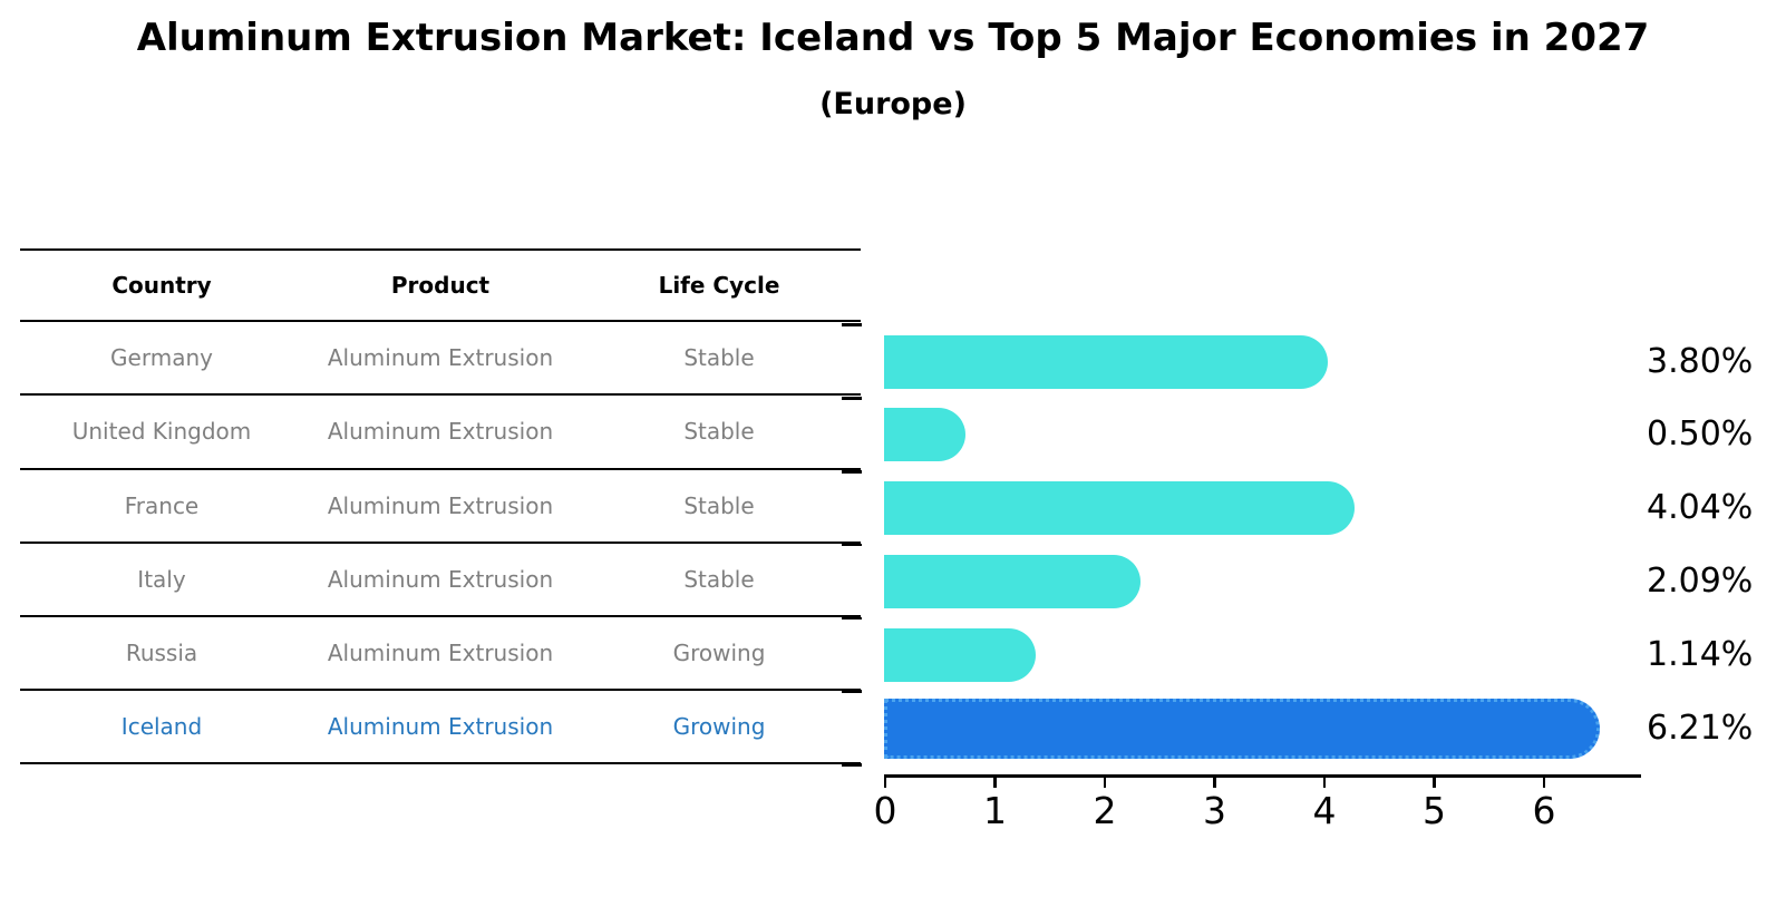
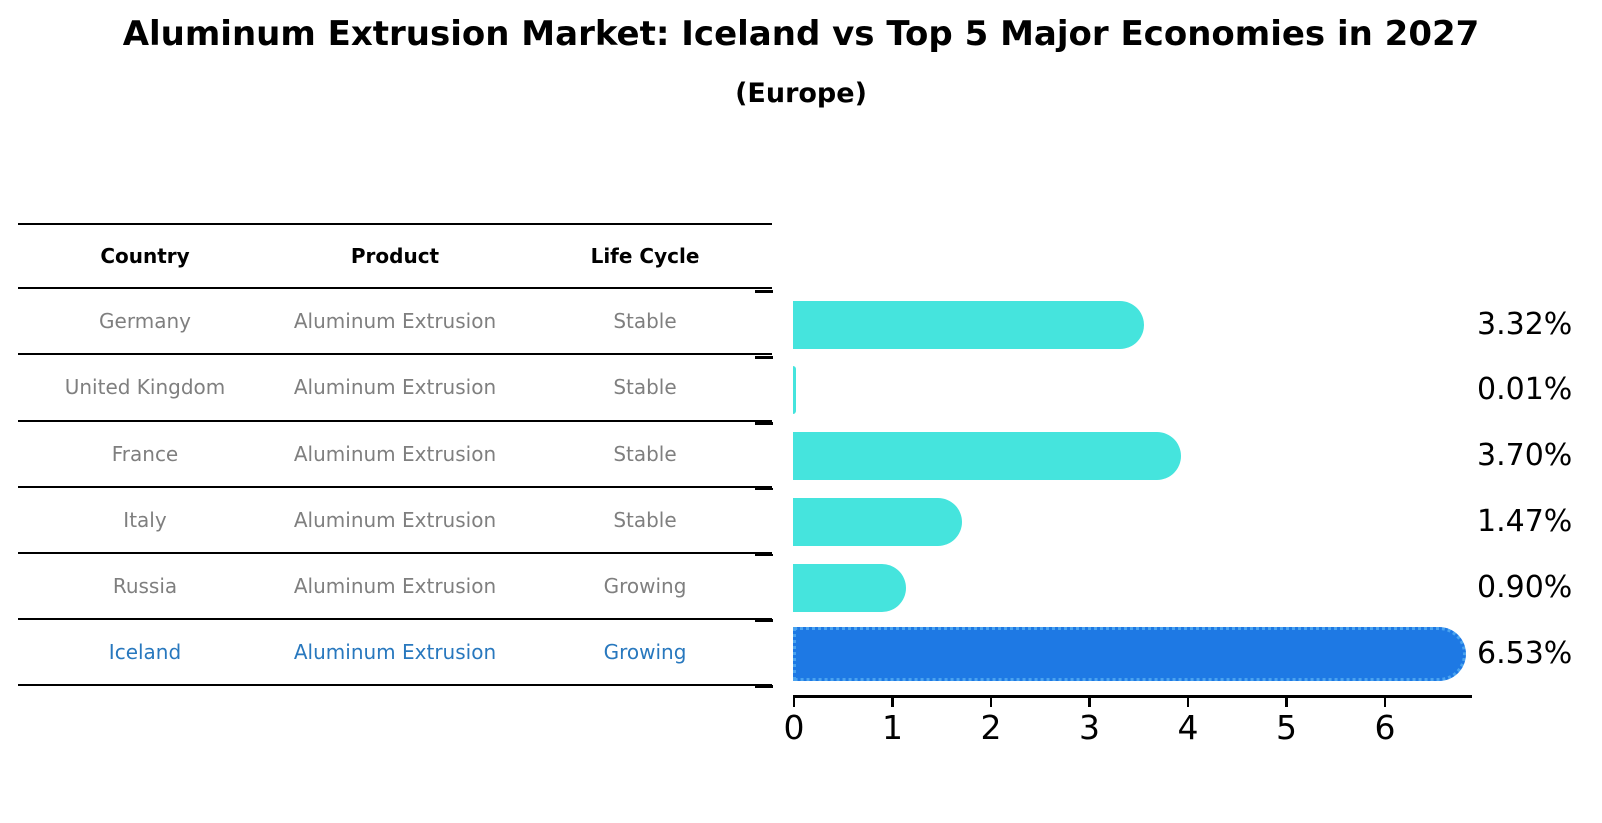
Germany: 3.80% -> 3.32%
United Kingdom: 0.50% -> 0.01%
France: 4.04% -> 3.70%
Italy: 2.09% -> 1.47%
Russia: 1.14% -> 0.90%
Iceland: 6.21% -> 6.53%
